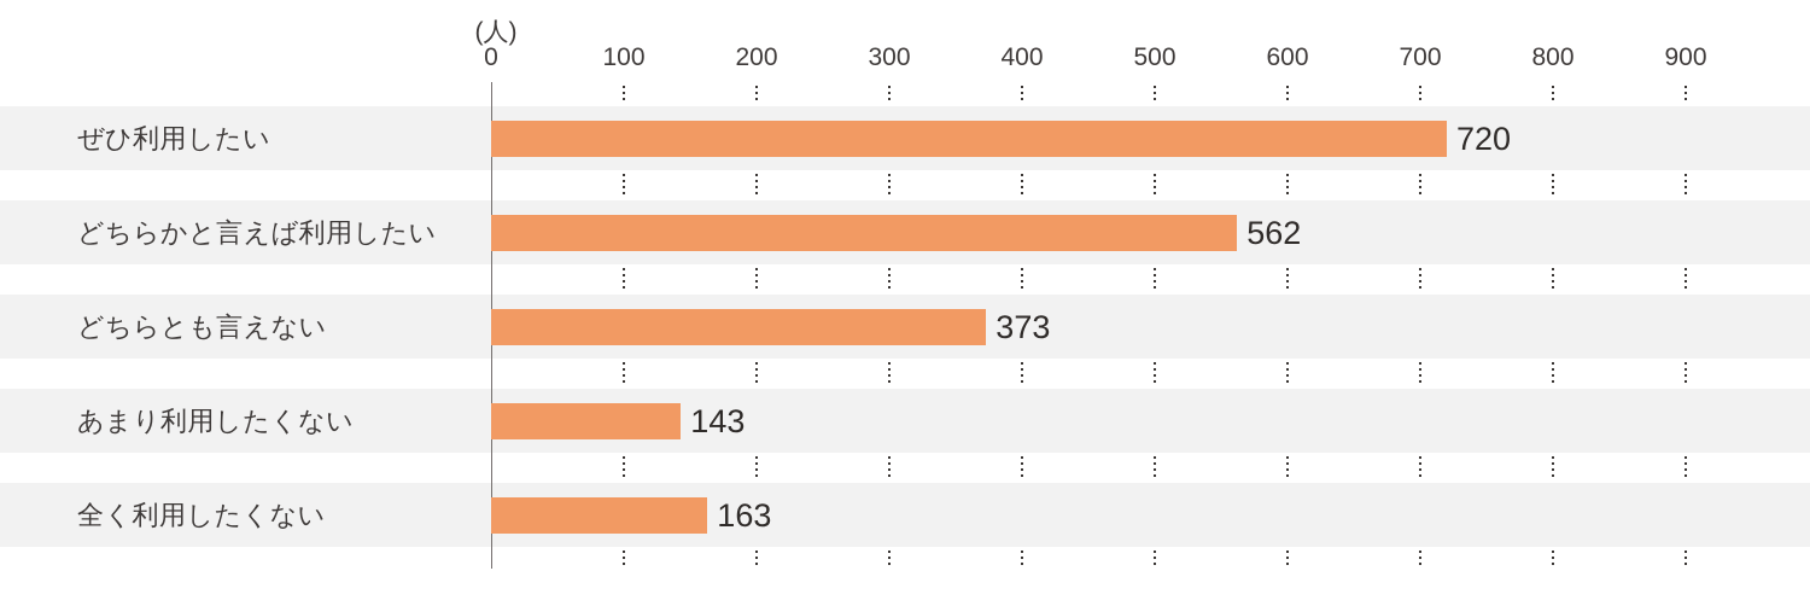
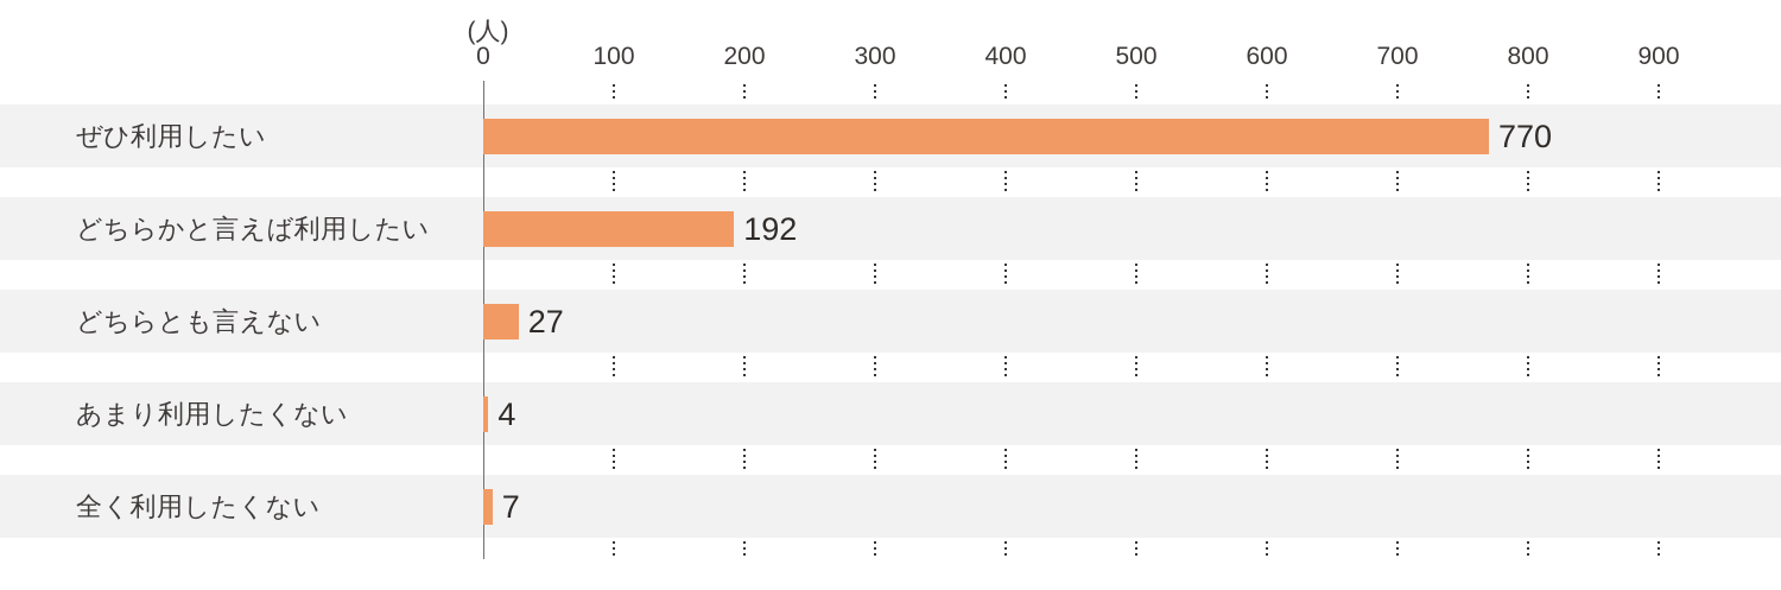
ぜひ利用したい: 720 -> 770
どちらかと言えば利用したい: 562 -> 192
どちらとも言えない: 373 -> 27
あまり利用したくない: 143 -> 4
全く利用したくない: 163 -> 7
